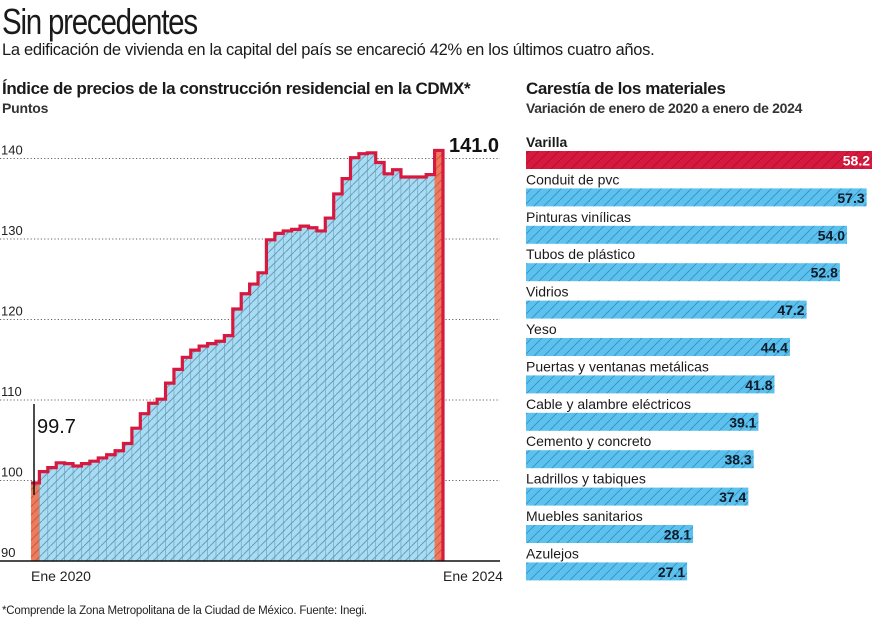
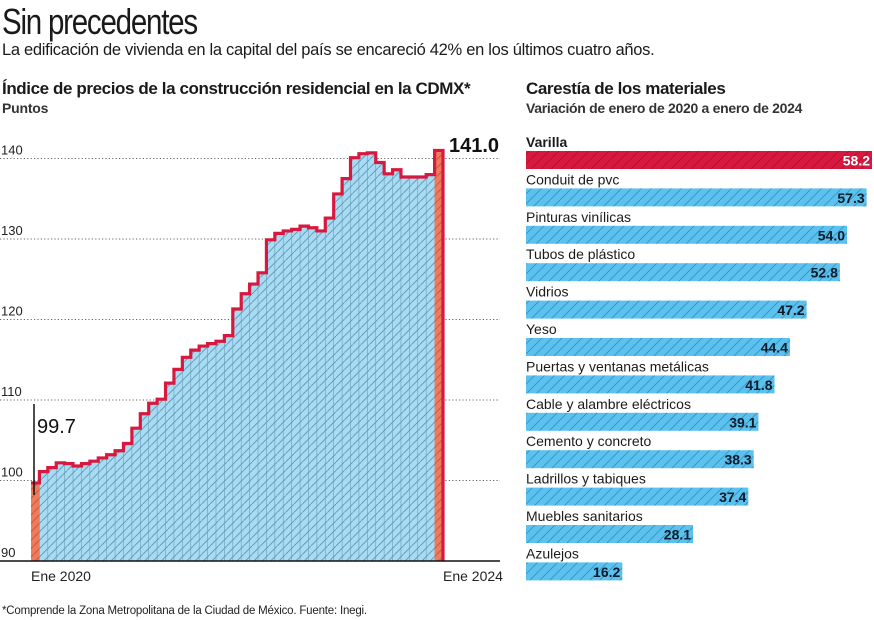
Carestía de los materiales/Azulejos: 27.1 -> 16.2
